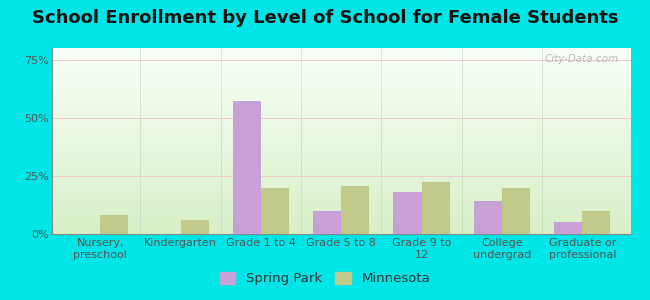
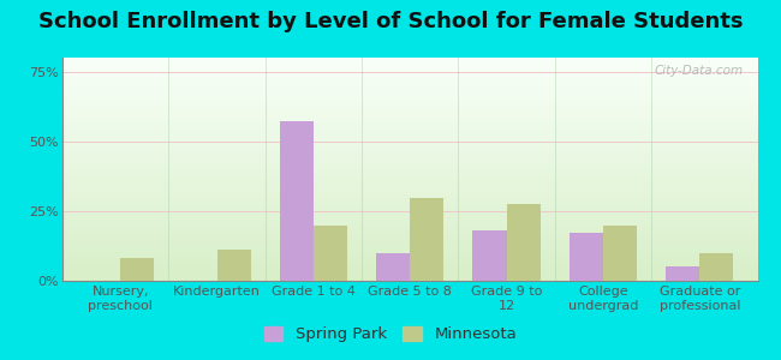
Minnesota/Kindergarten: 6.0% -> 11.0%
Minnesota/Grade 5 to 8: 20.5% -> 29.5%
Minnesota/Grade 9 to 12: 22.5% -> 27.5%
Spring Park/College undergrad: 14% -> 17%
